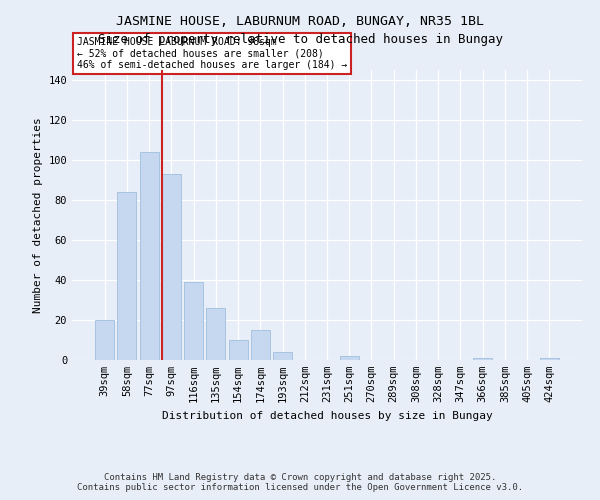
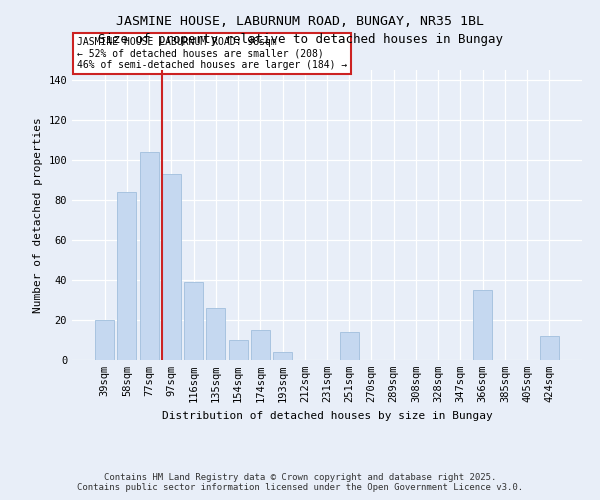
251sqm: 2 -> 14
366sqm: 1 -> 35
424sqm: 1 -> 12
